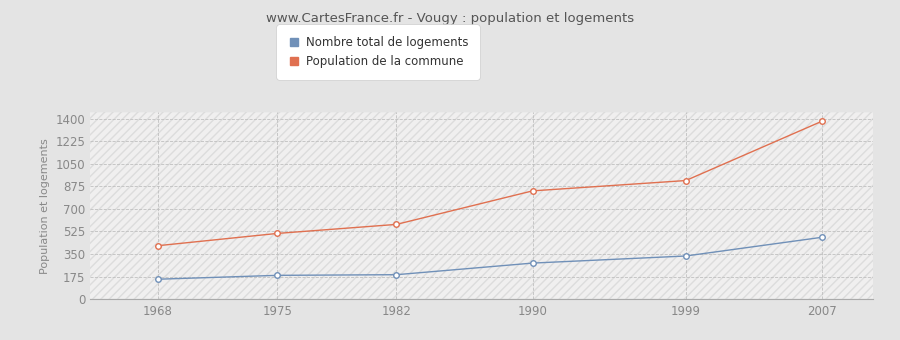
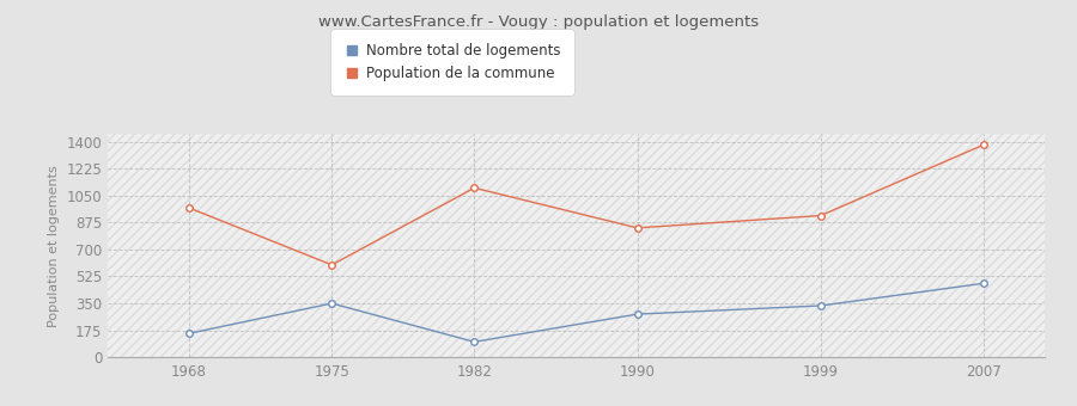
Population de la commune/1968: 420 -> 970
Nombre total de logements/1975: 180 -> 350
Population de la commune/1975: 510 -> 600
Nombre total de logements/1982: 190 -> 100
Population de la commune/1982: 580 -> 1100
